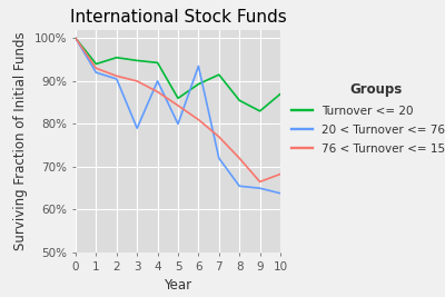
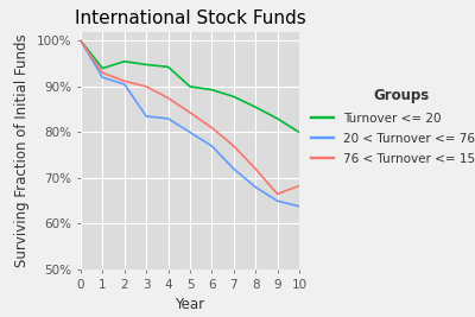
20 < Turnover <= 76/3: 79.0% -> 83.5%
20 < Turnover <= 76/4: 90.0% -> 83.0%
Turnover <= 20/5: 86.0% -> 90.0%
20 < Turnover <= 76/6: 93.5% -> 77.0%
Turnover <= 20/7: 91.5% -> 87.8%
20 < Turnover <= 76/8: 65.5% -> 68.0%
Turnover <= 20/10: 87.0% -> 80.0%
